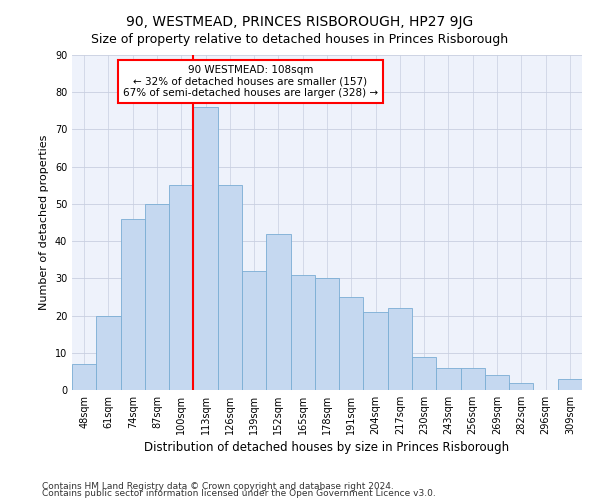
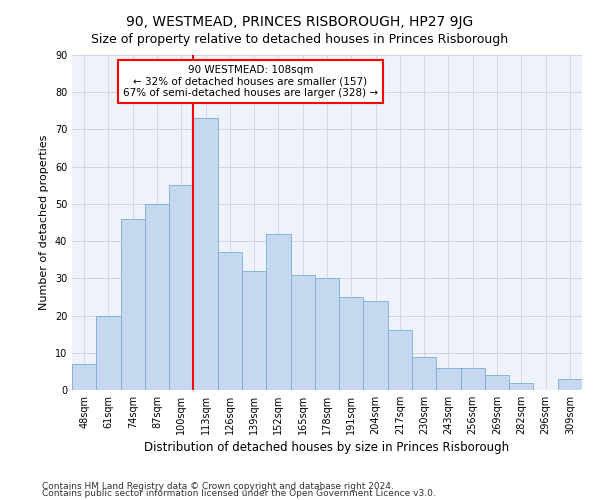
113sqm: 76 -> 73
126sqm: 55 -> 37
204sqm: 21 -> 24
217sqm: 22 -> 16
